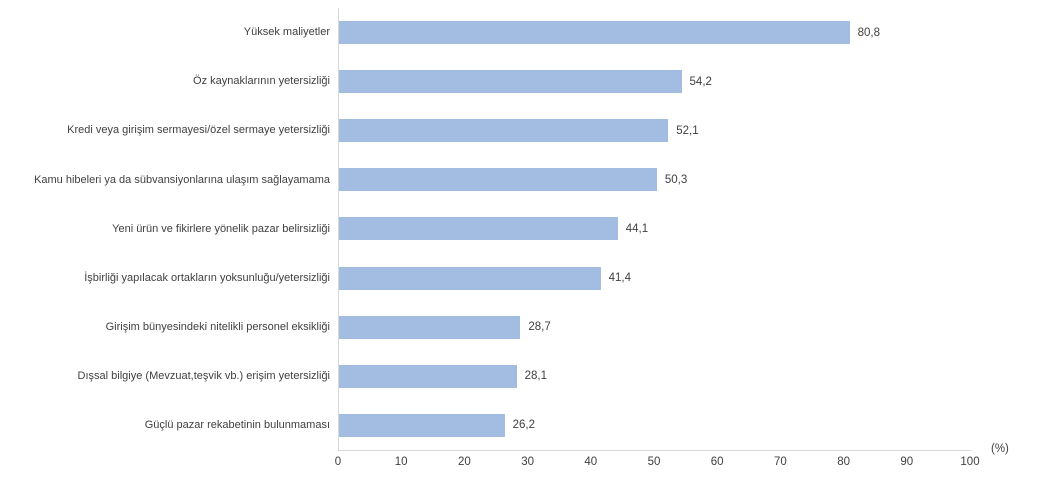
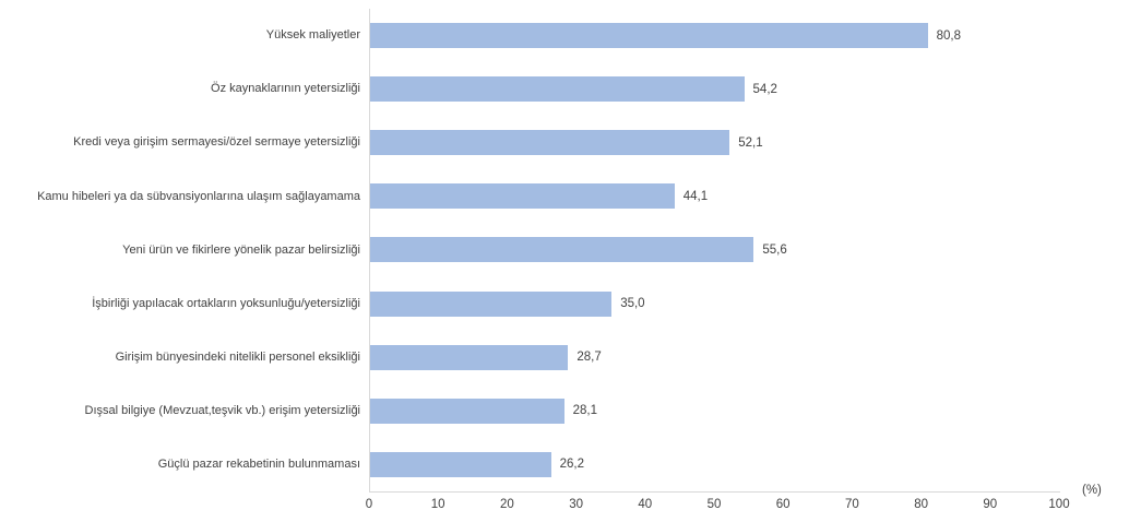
Kamu hibeleri ya da sübvansiyonlarına ulaşım sağlayamama: 50,3 -> 44,1
Yeni ürün ve fikirlere yönelik pazar belirsizliği: 44,1 -> 55,6
İşbirliği yapılacak ortakların yoksunluğu/yetersizliği: 41,4 -> 35,0
